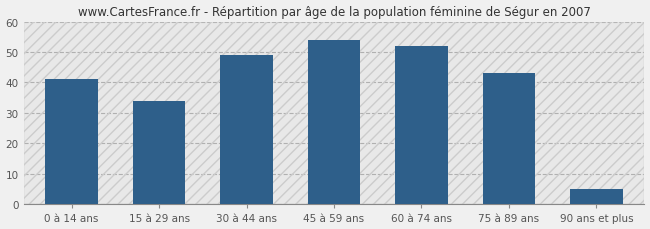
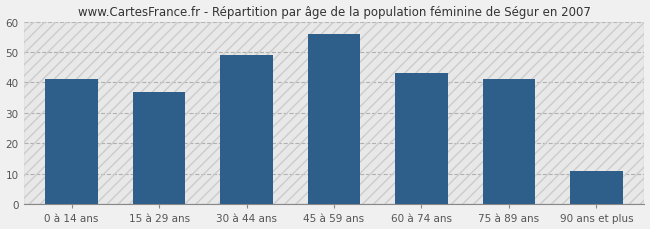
15 à 29 ans: 34 -> 37
45 à 59 ans: 54 -> 56
60 à 74 ans: 52 -> 43
75 à 89 ans: 43 -> 41
90 ans et plus: 5 -> 11
